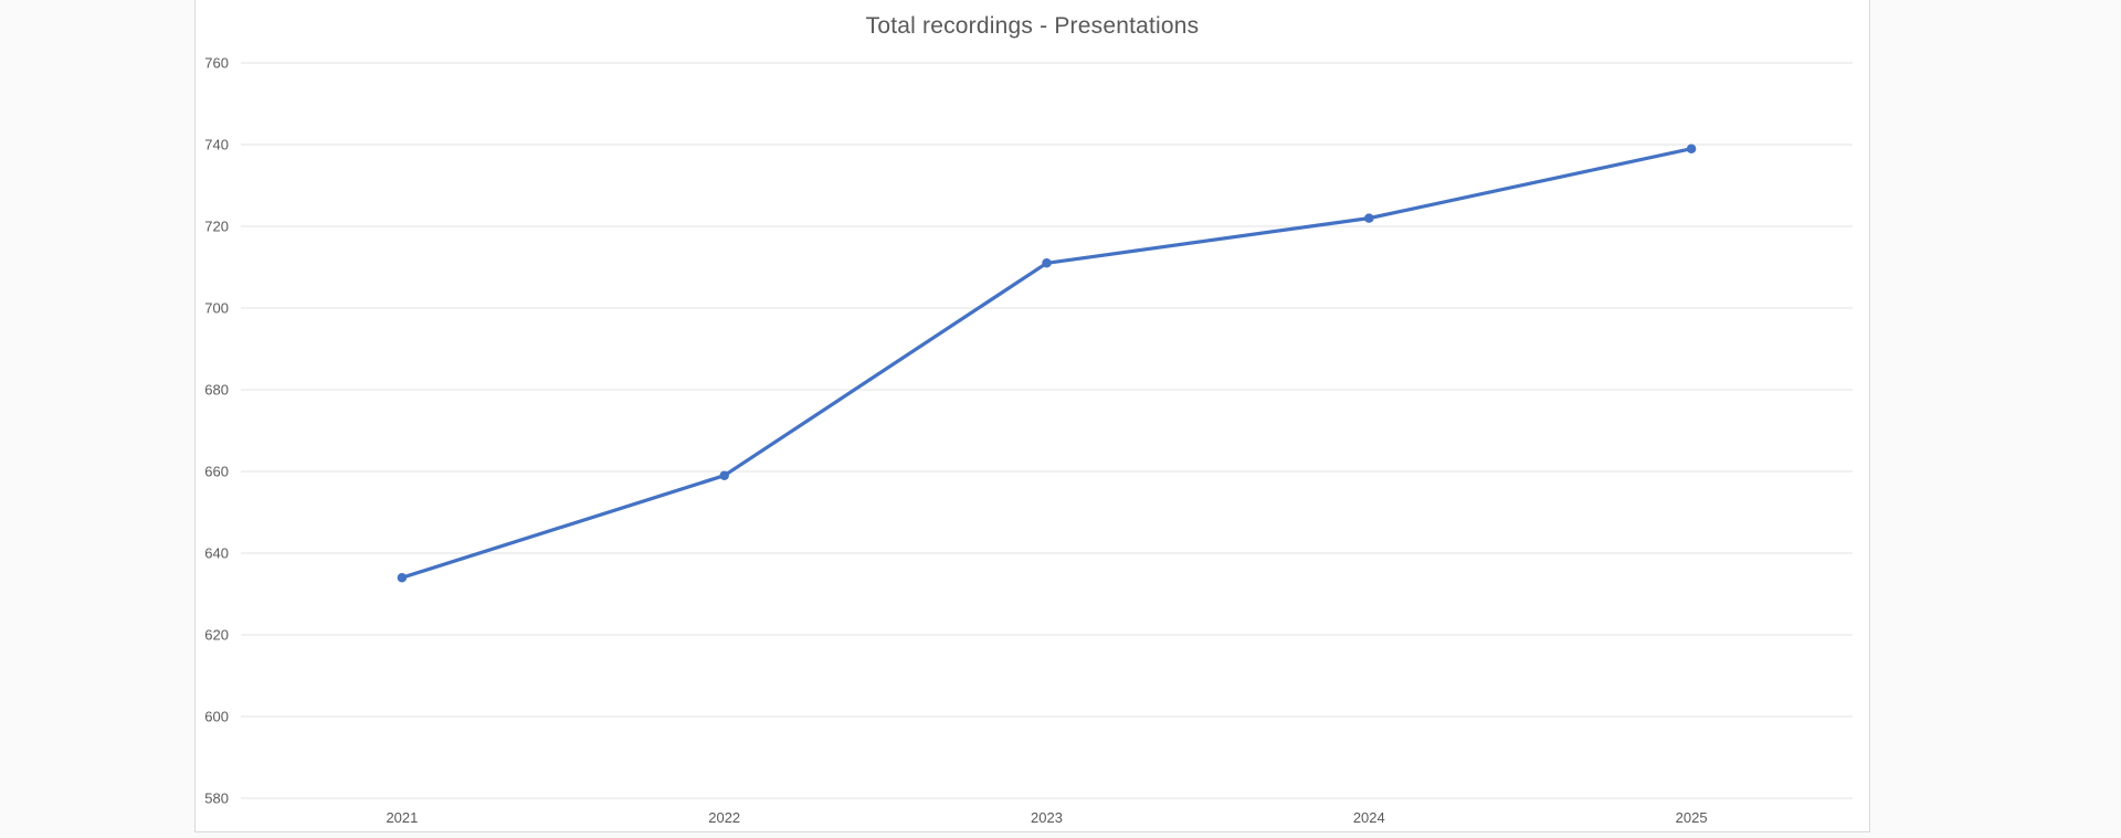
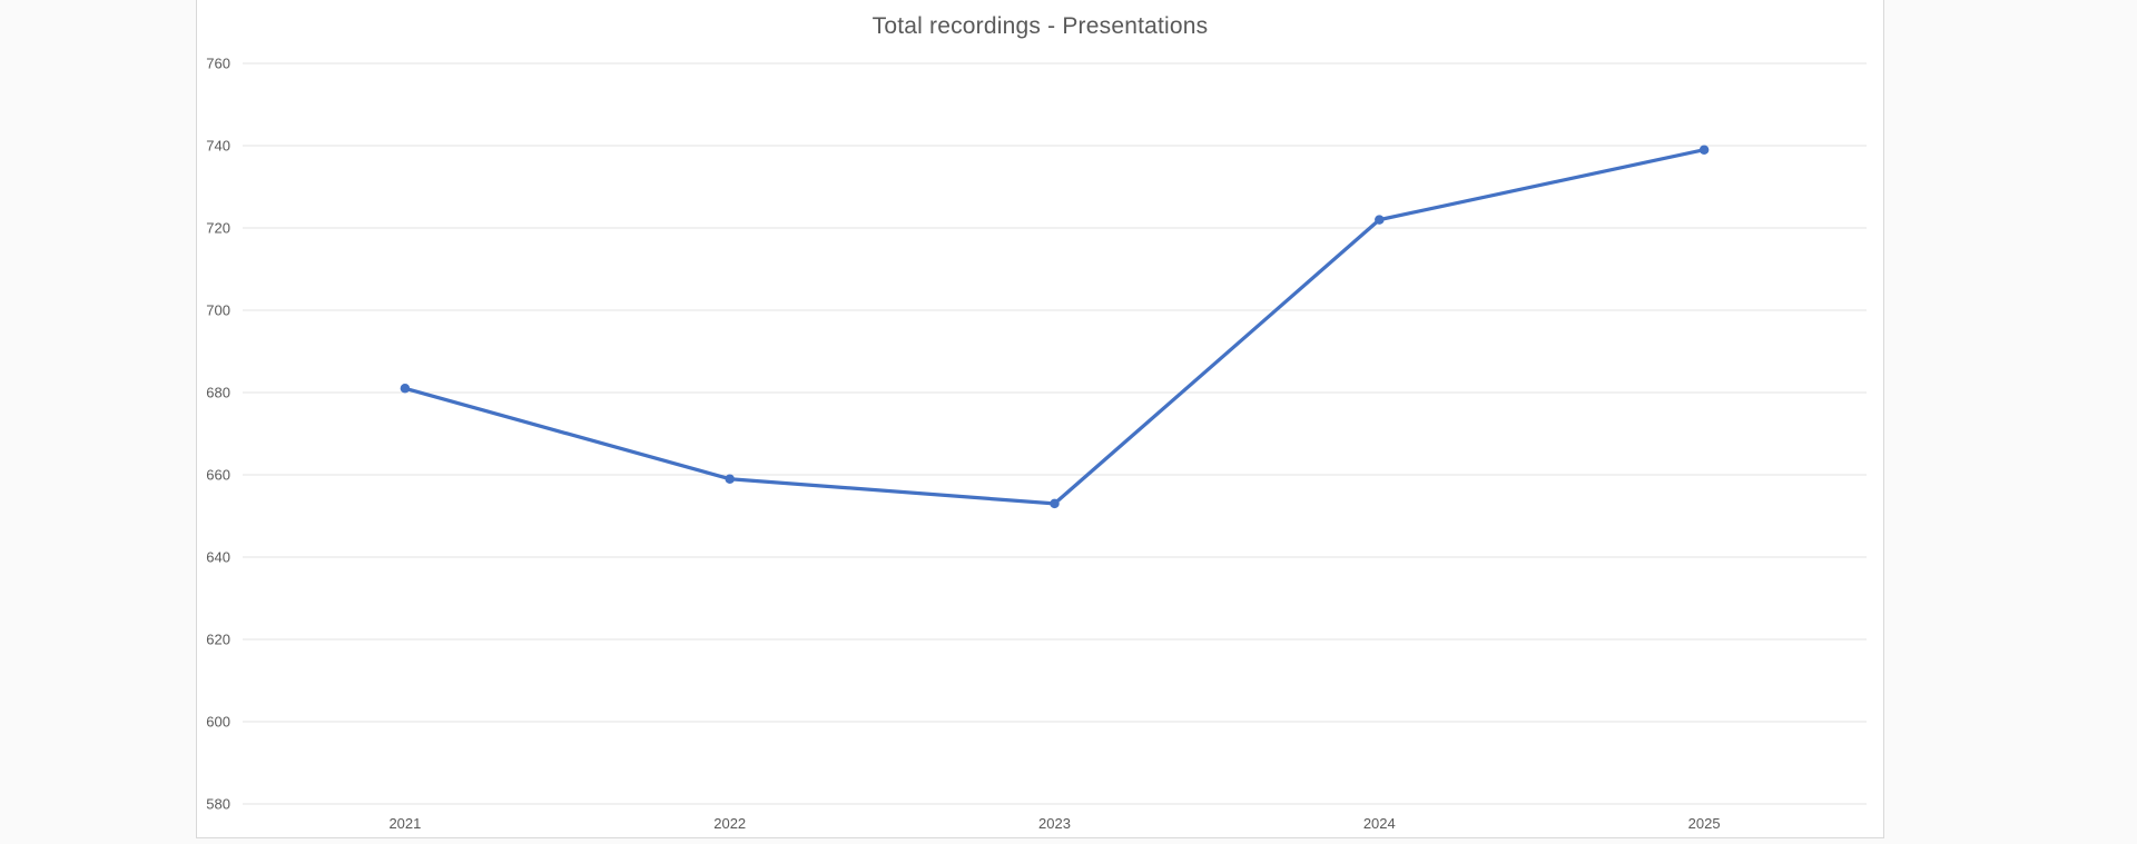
2021: 634 -> 681
2023: 711 -> 653
